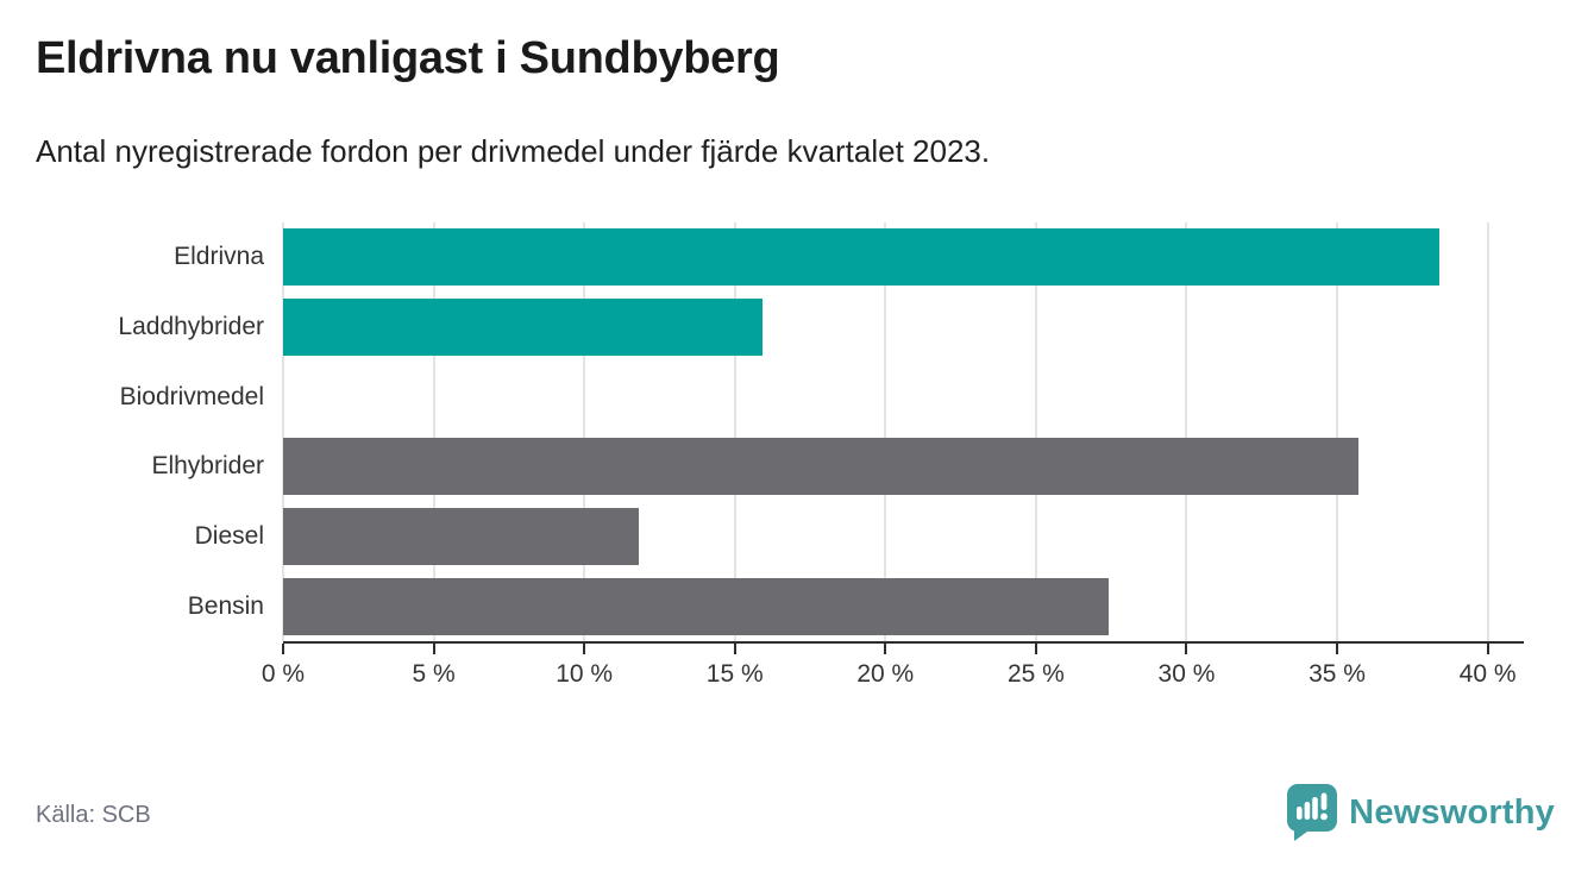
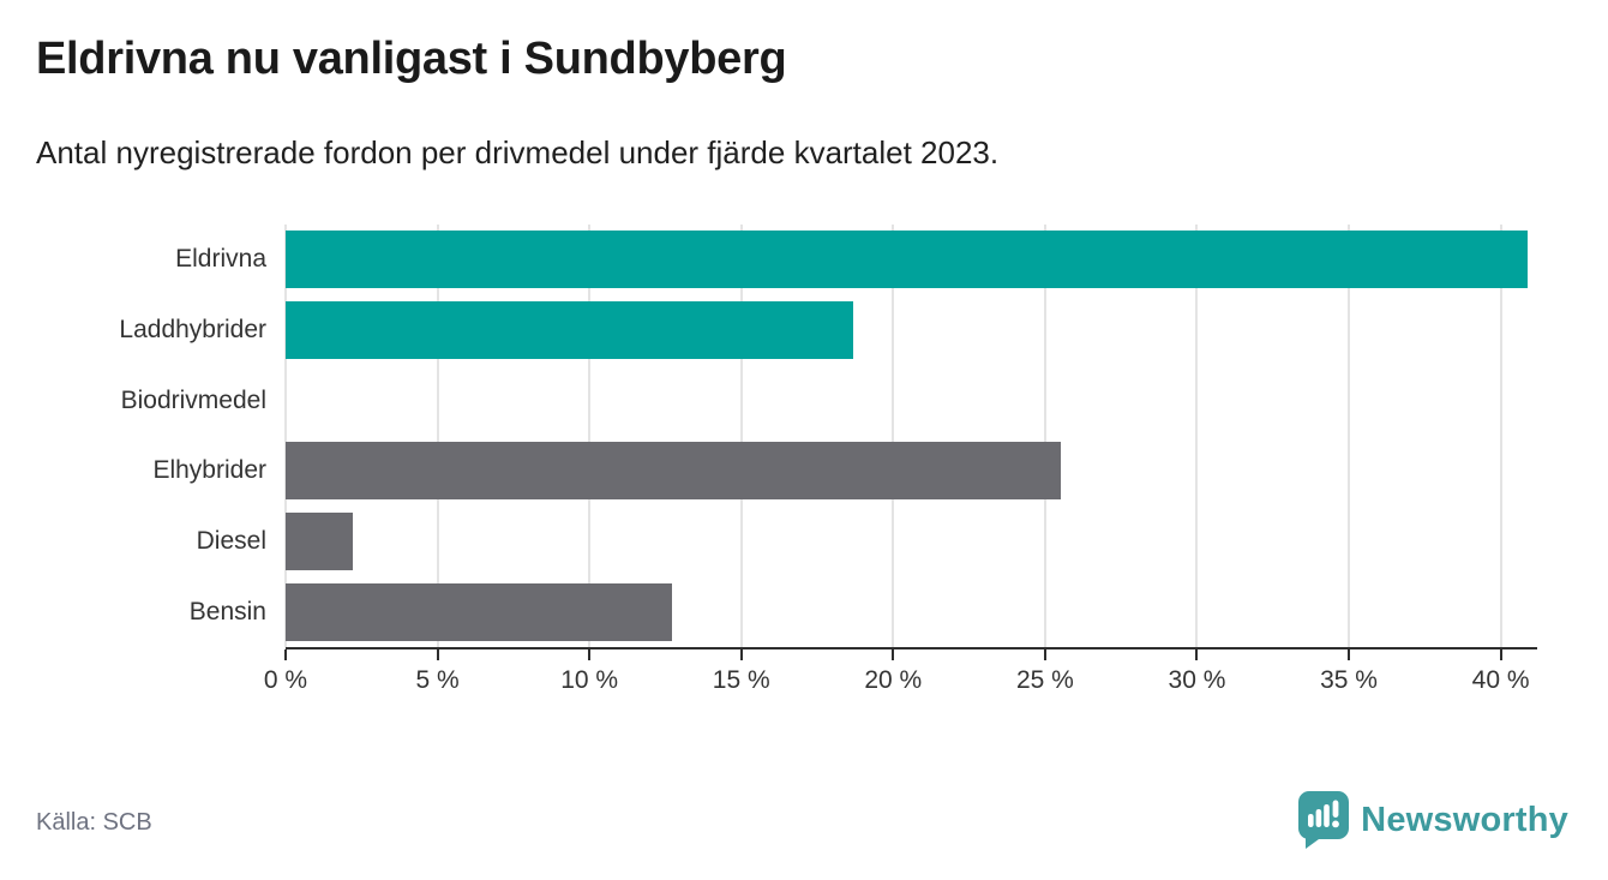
Eldrivna: 38.4% -> 40.9%
Laddhybrider: 15.9% -> 18.7%
Elhybrider: 35.7% -> 25.5%
Diesel: 11.8% -> 2.2%
Bensin: 27.4% -> 12.7%
